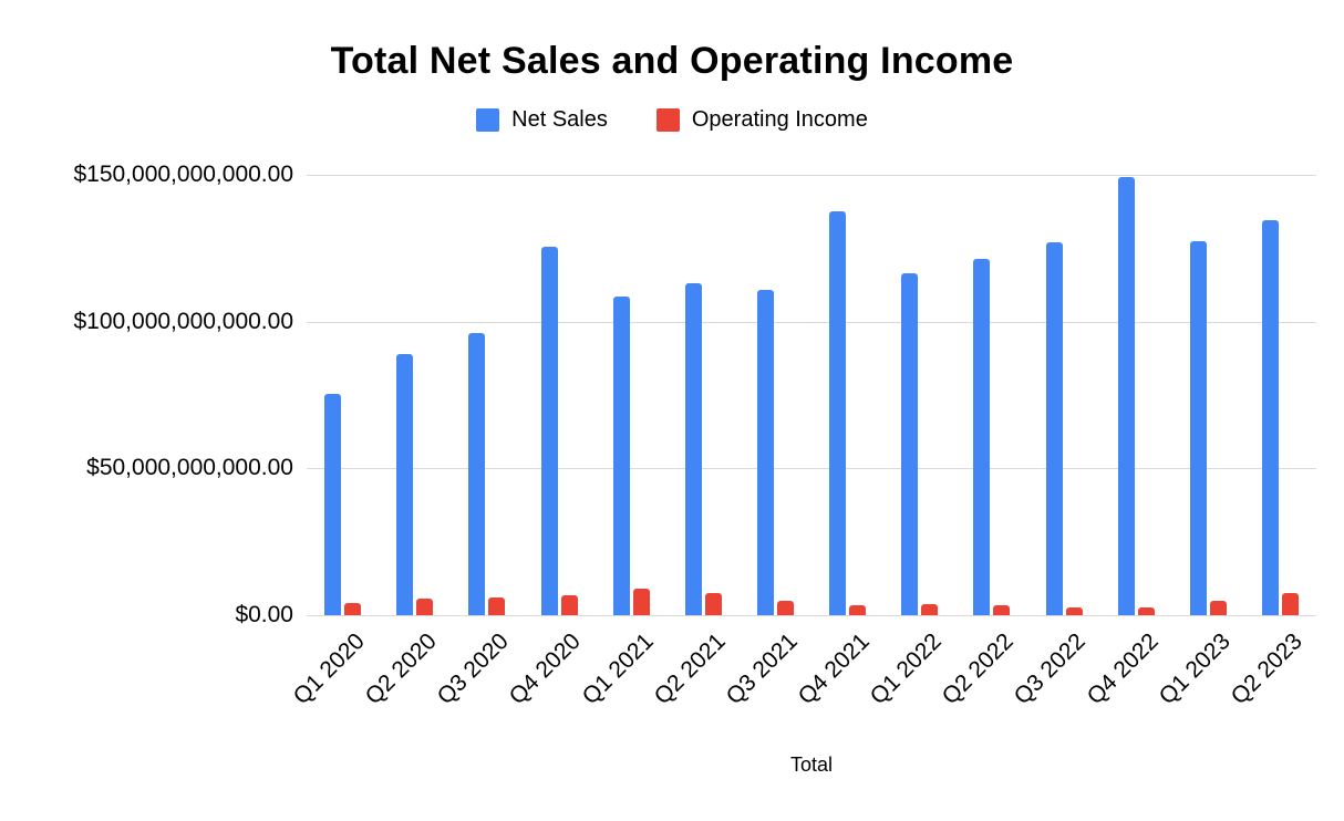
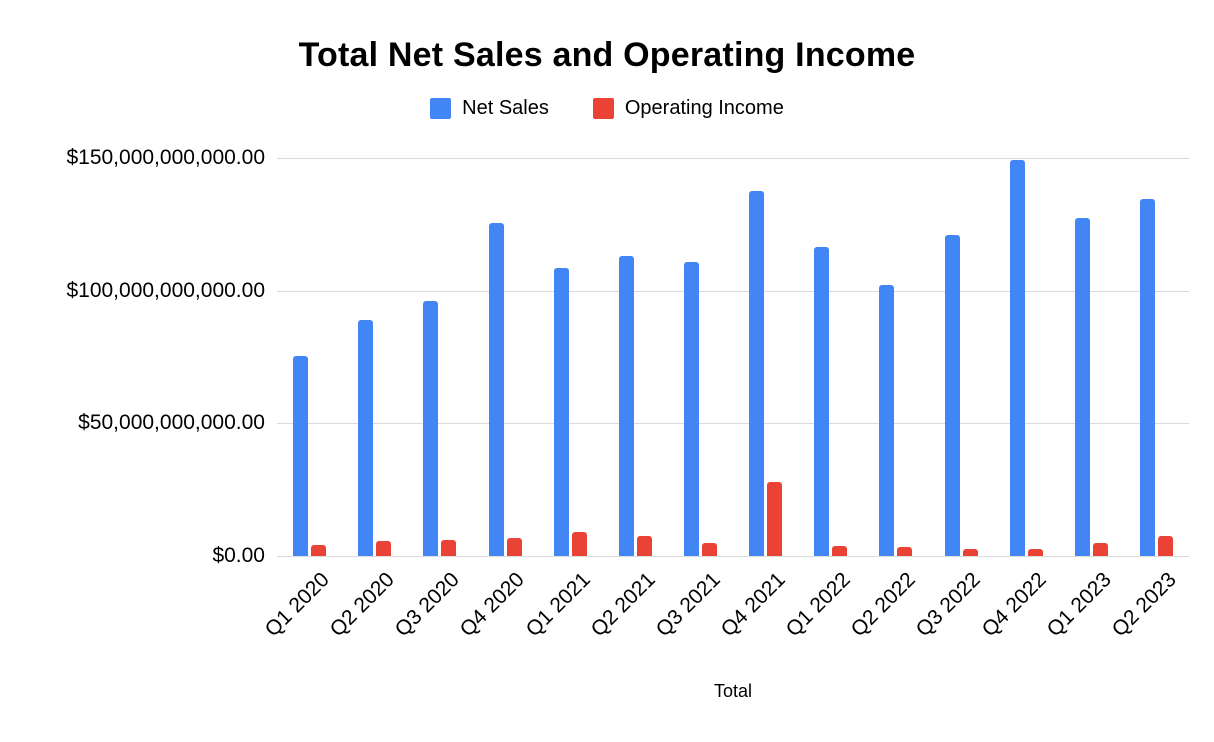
Operating Income/Q4 2021: $4000000000 -> $28000000000
Net Sales/Q2 2022: $121000000000 -> $102000000000
Net Sales/Q3 2022: $127000000000 -> $121000000000
